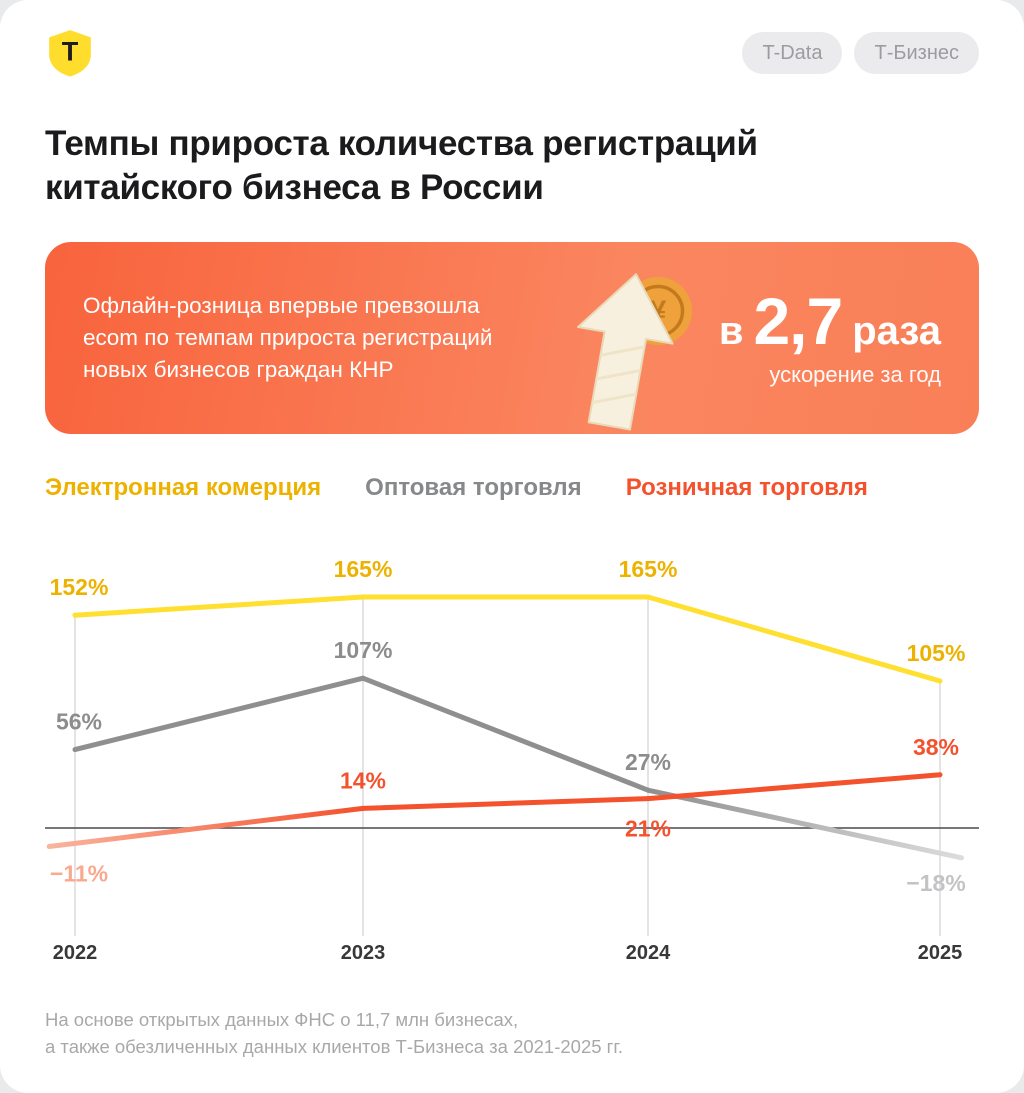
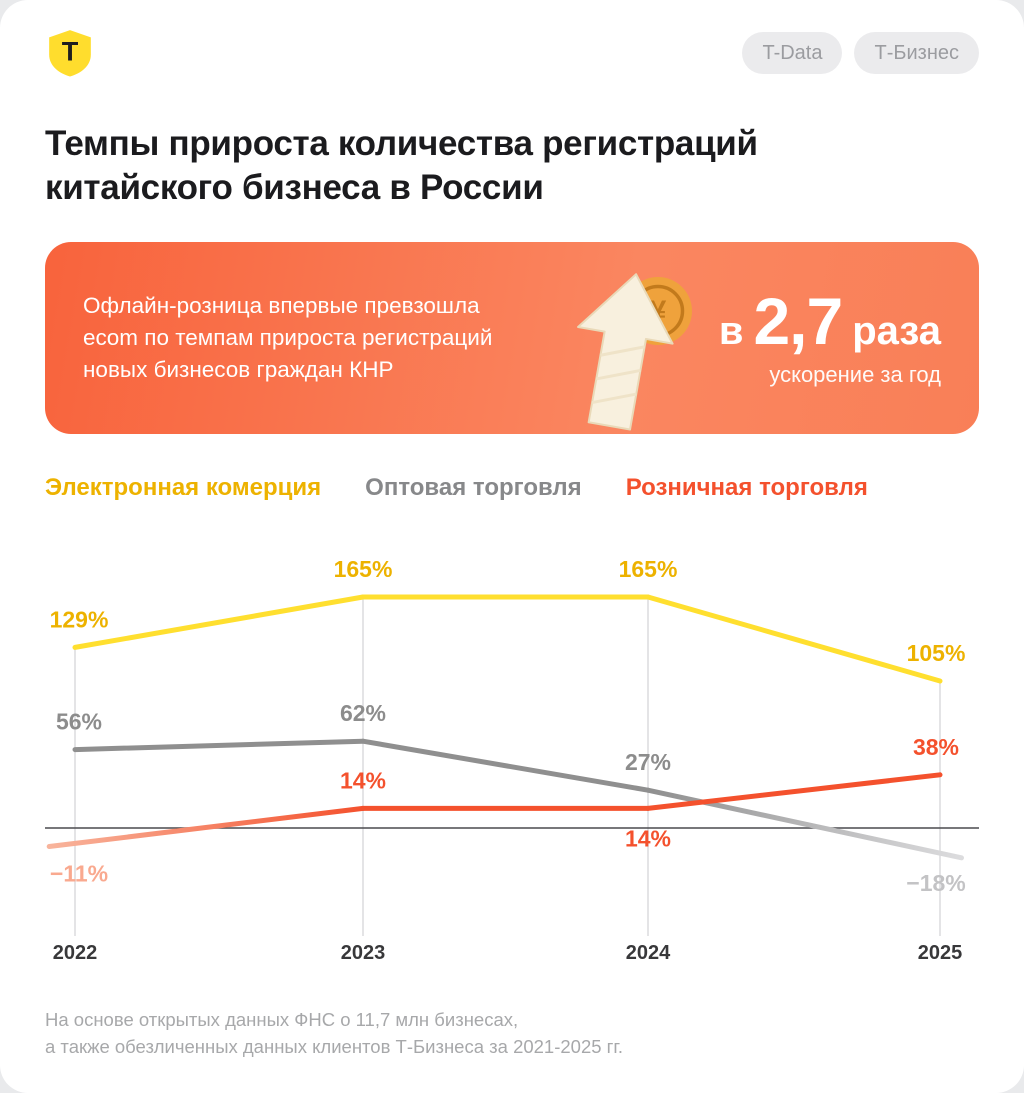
Электронная комерция/2022: 152% -> 129%
Оптовая торговля/2023: 107% -> 62%
Розничная торговля/2024: 21% -> 14%
